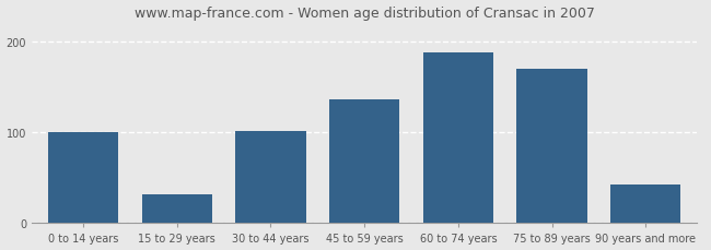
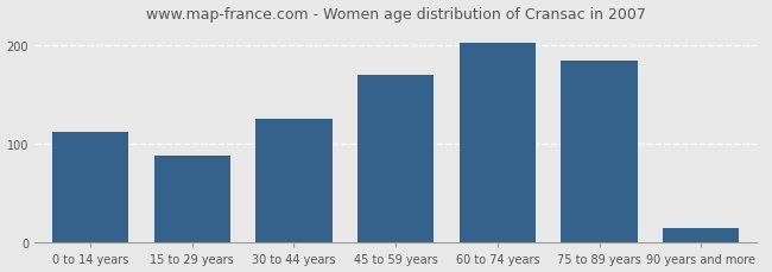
0 to 14 years: 100 -> 112
15 to 29 years: 32 -> 88
30 to 44 years: 102 -> 125
45 to 59 years: 136 -> 170
60 to 74 years: 188 -> 202
75 to 89 years: 170 -> 185
90 years and more: 42 -> 15
